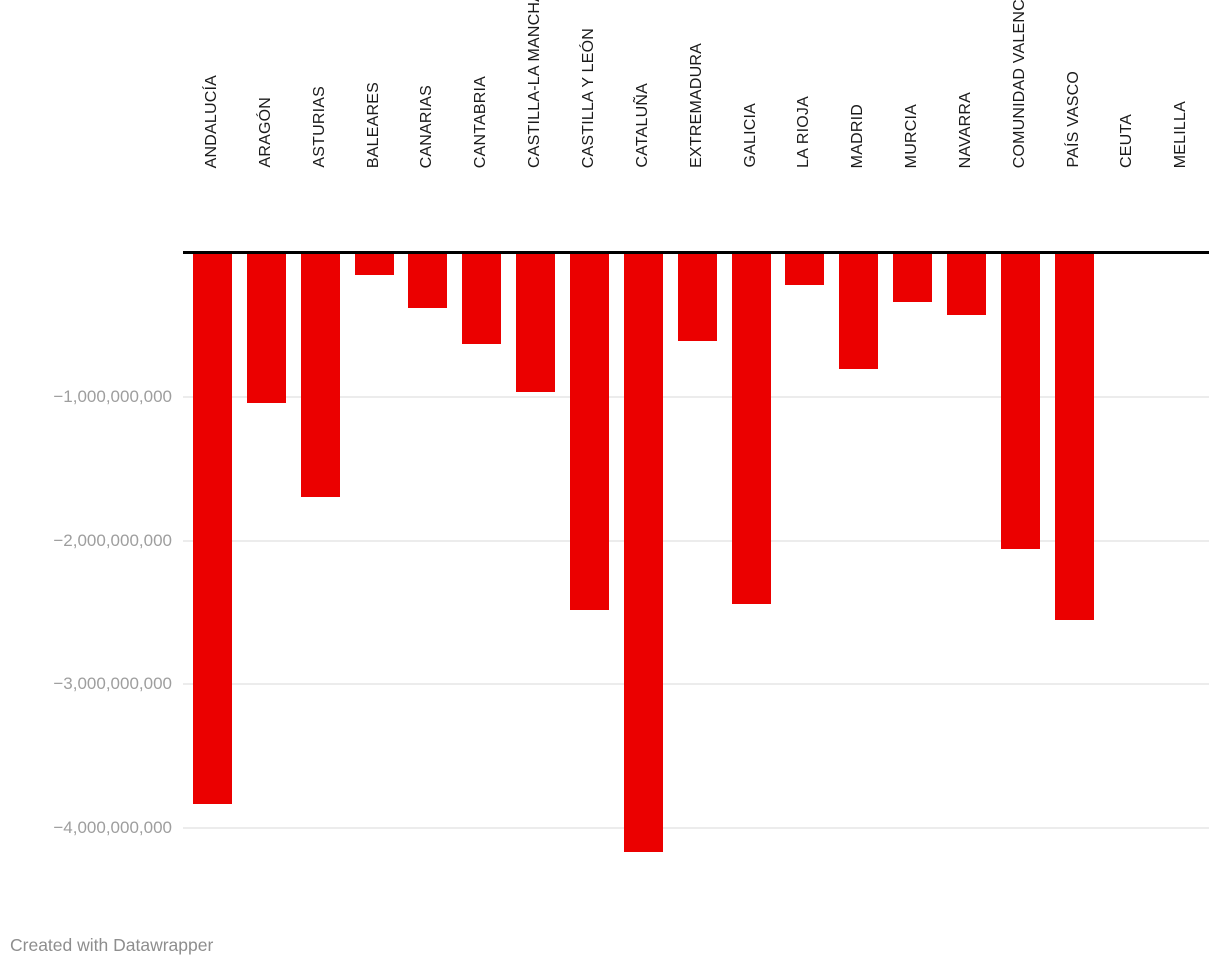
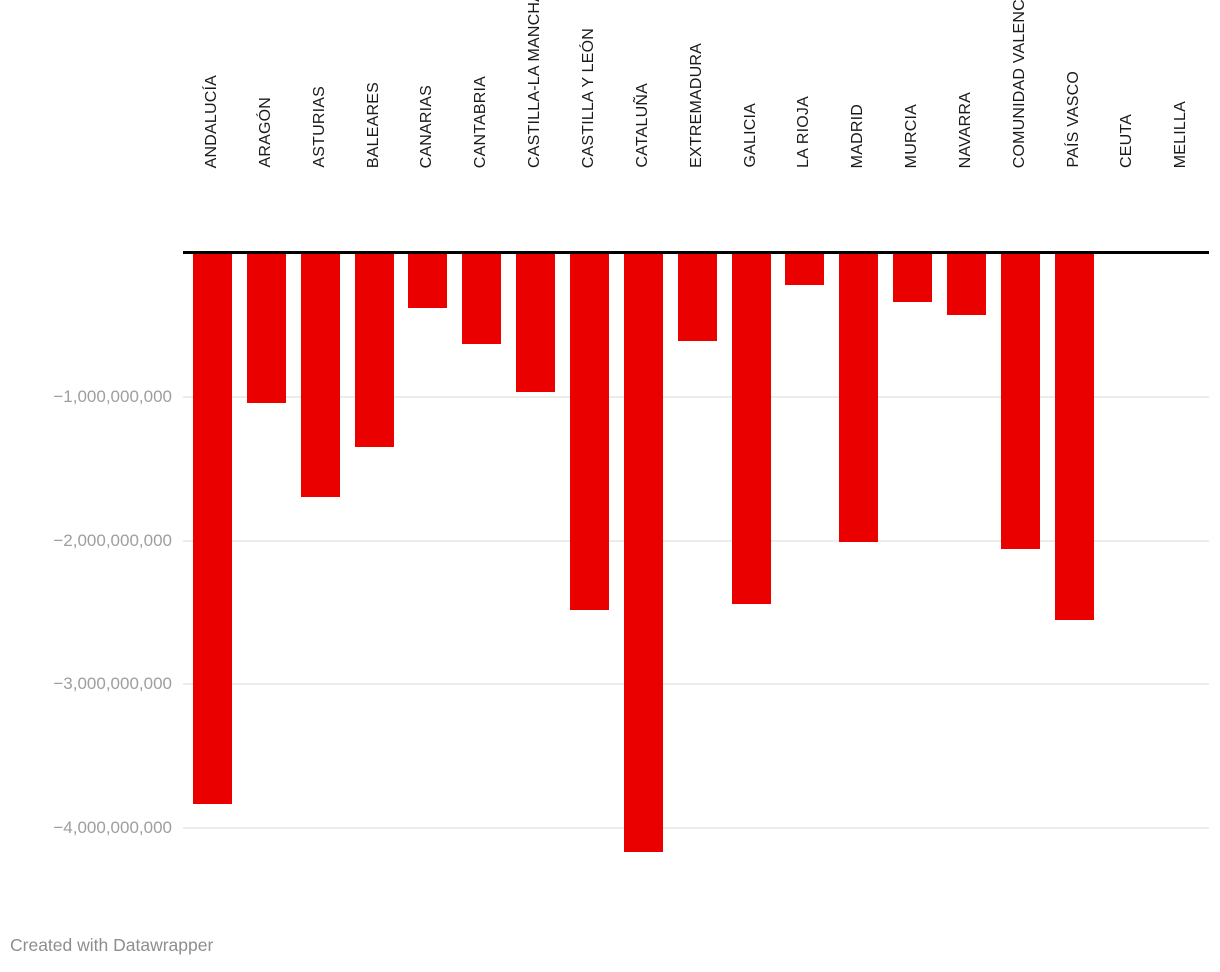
BALEARES: -150000000 -> -1350000000
MADRID: -810000000 -> -2010000000
